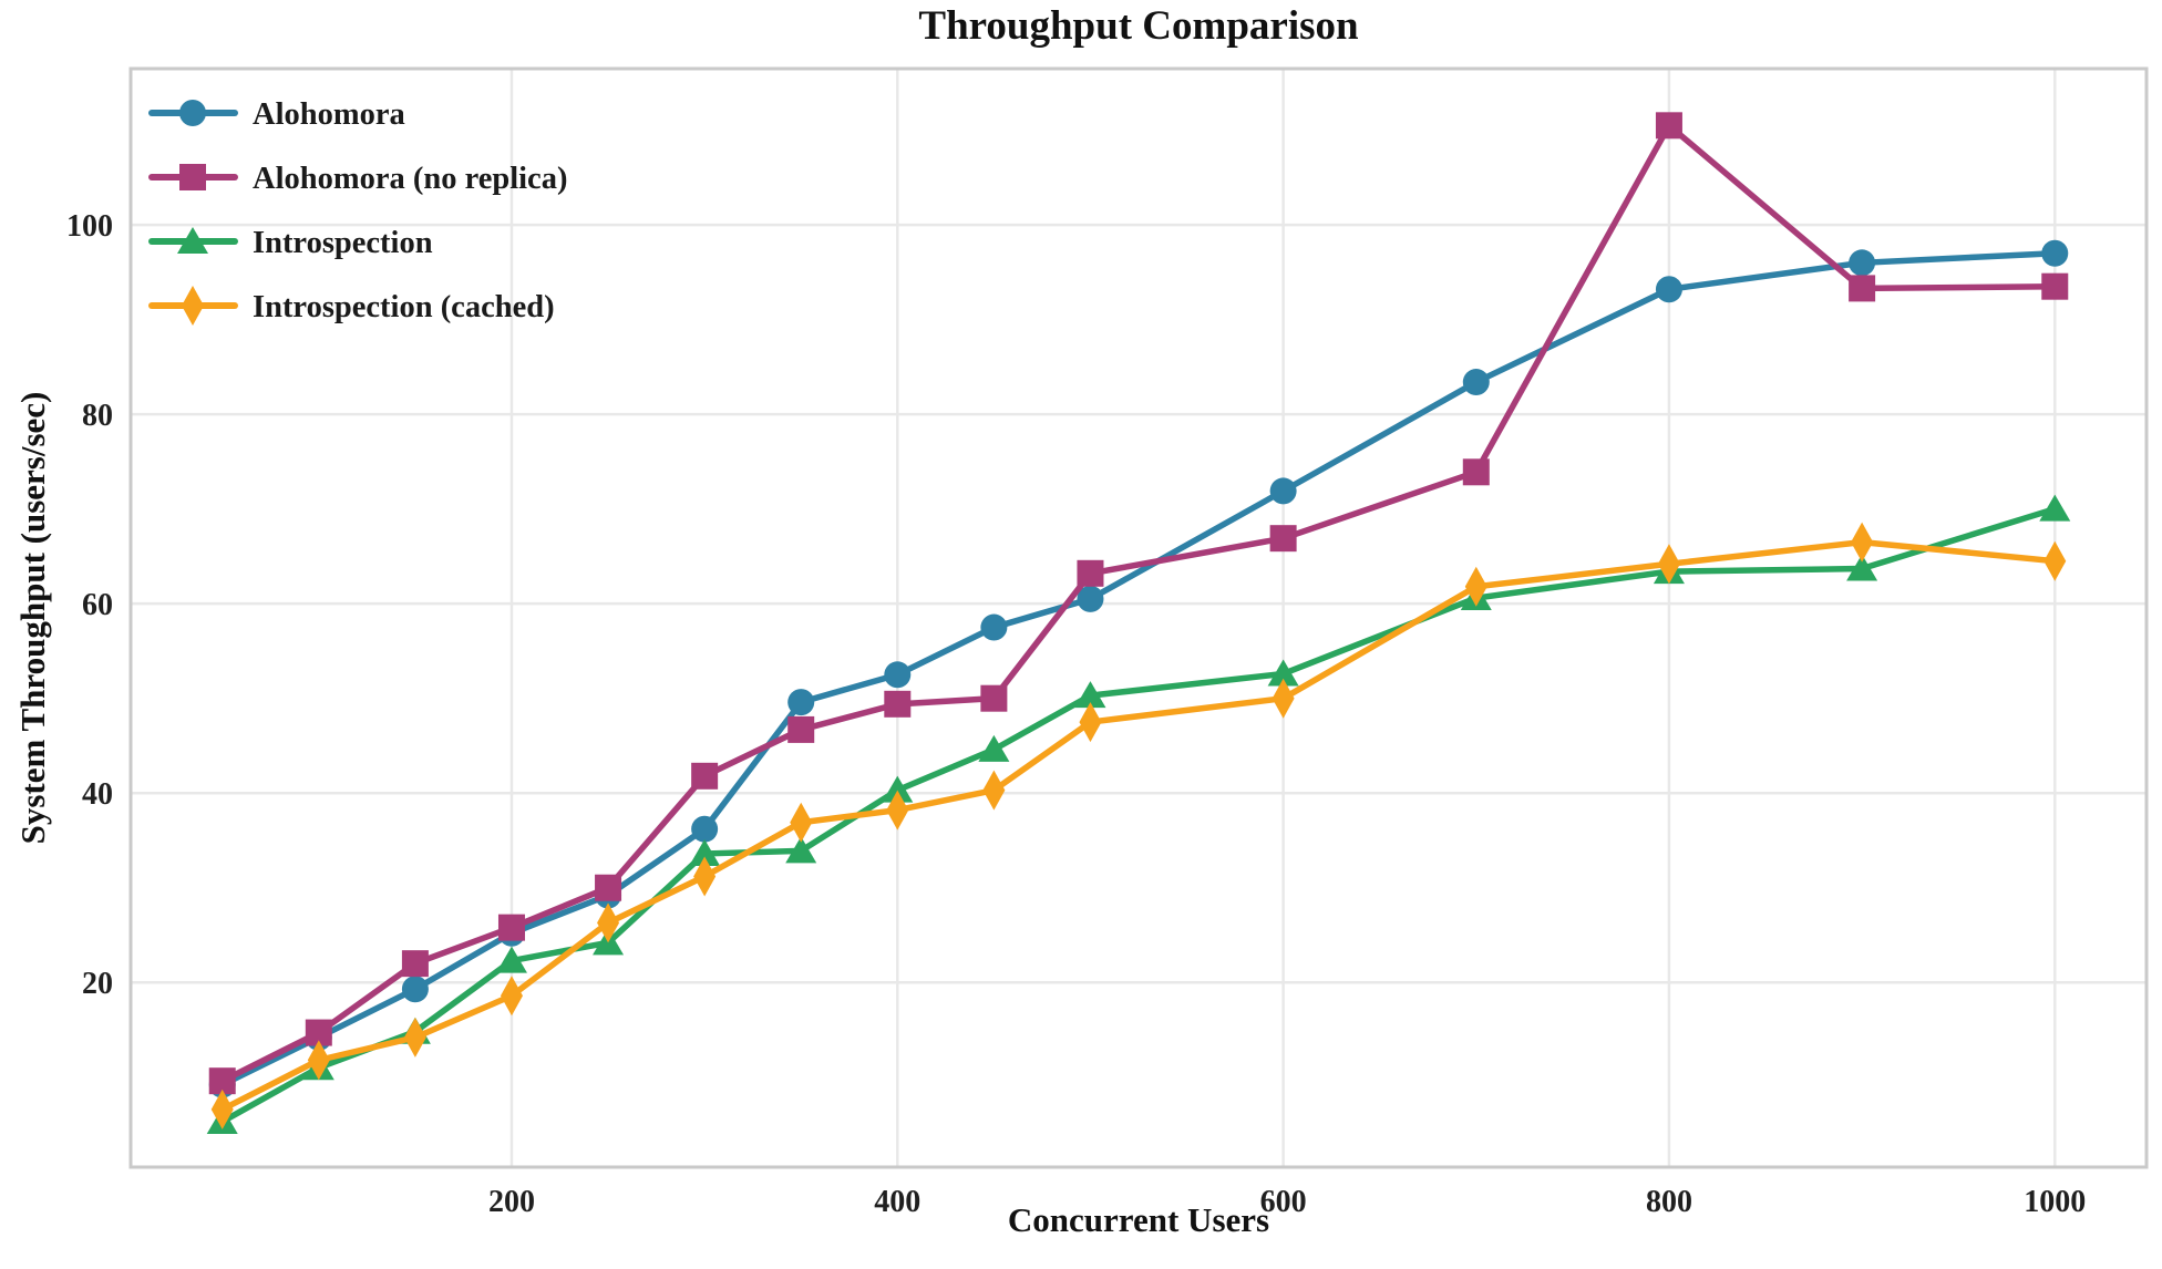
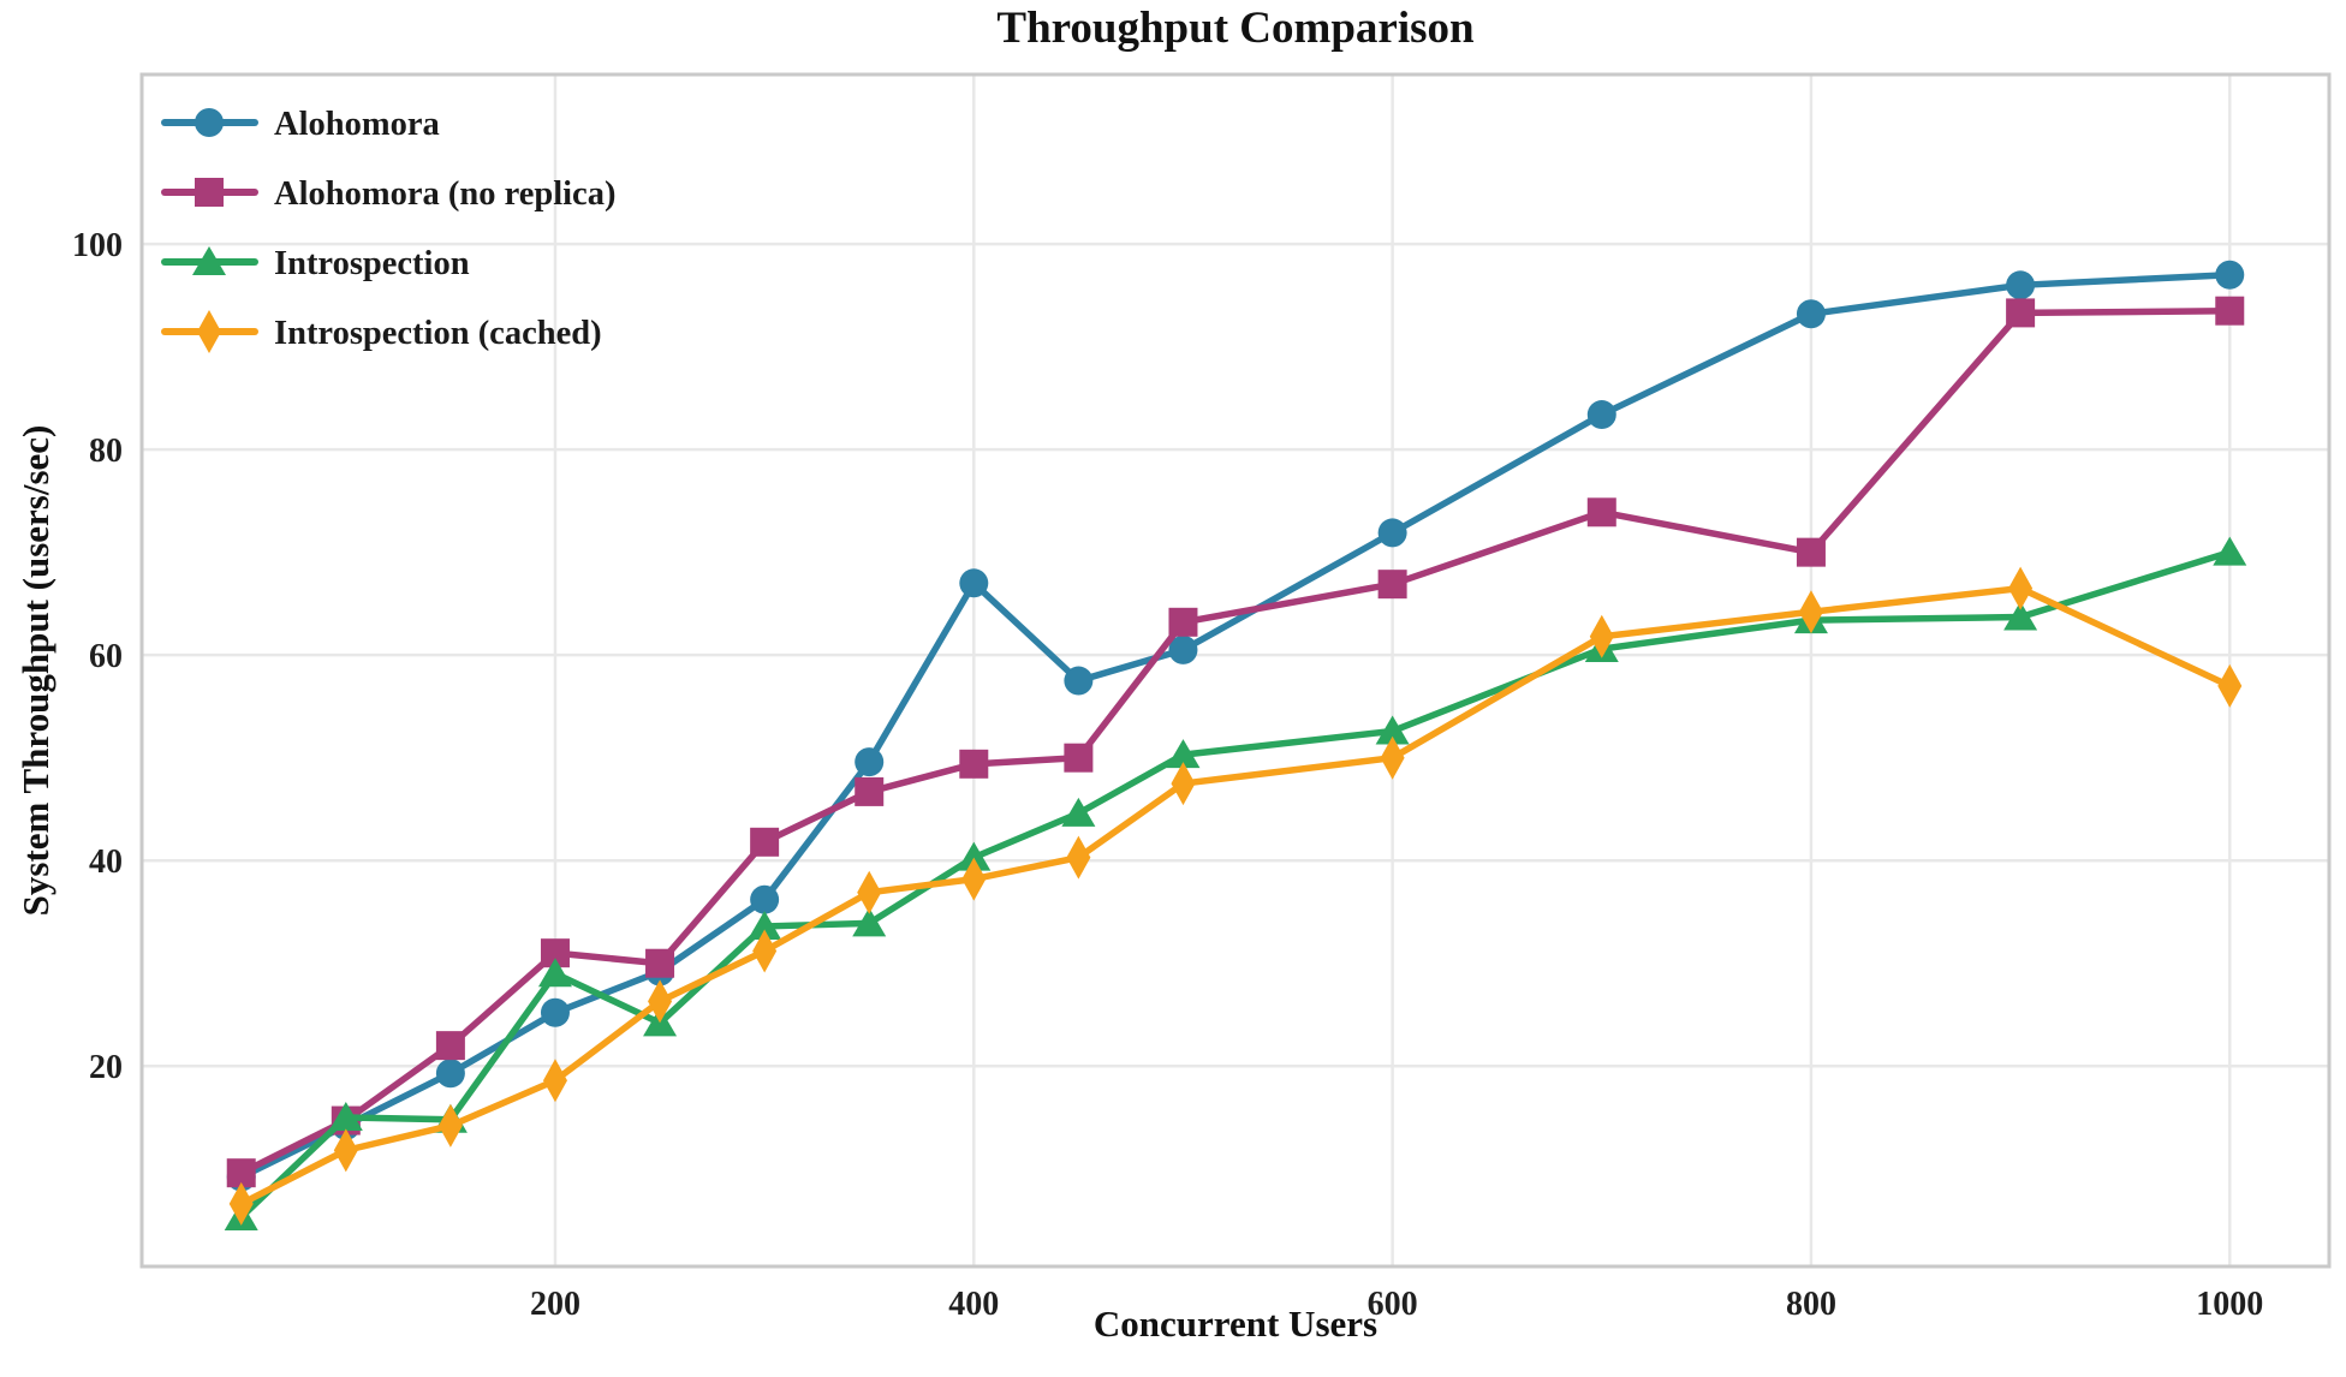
Introspection/100: 11 -> 15
Alohomora (no replica)/200: 26 -> 31
Introspection/200: 22 -> 29
Alohomora/400: 52 -> 67
Alohomora (no replica)/800: 110 -> 70
Introspection (cached)/1000: 64 -> 57
